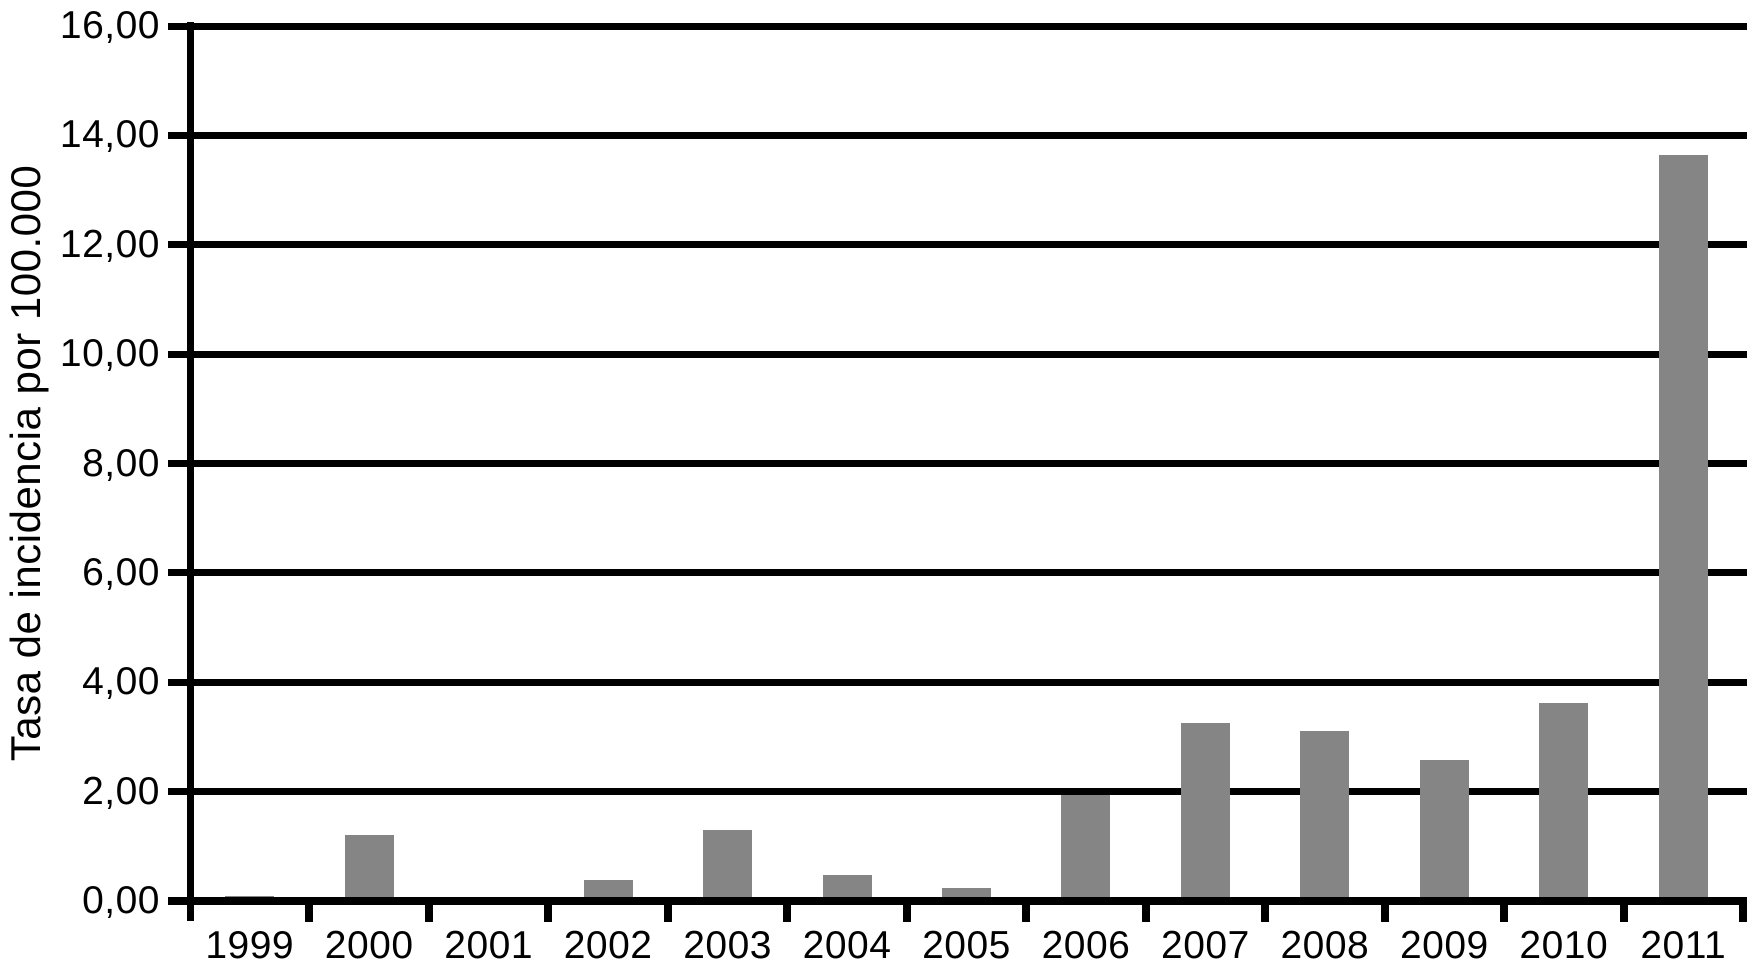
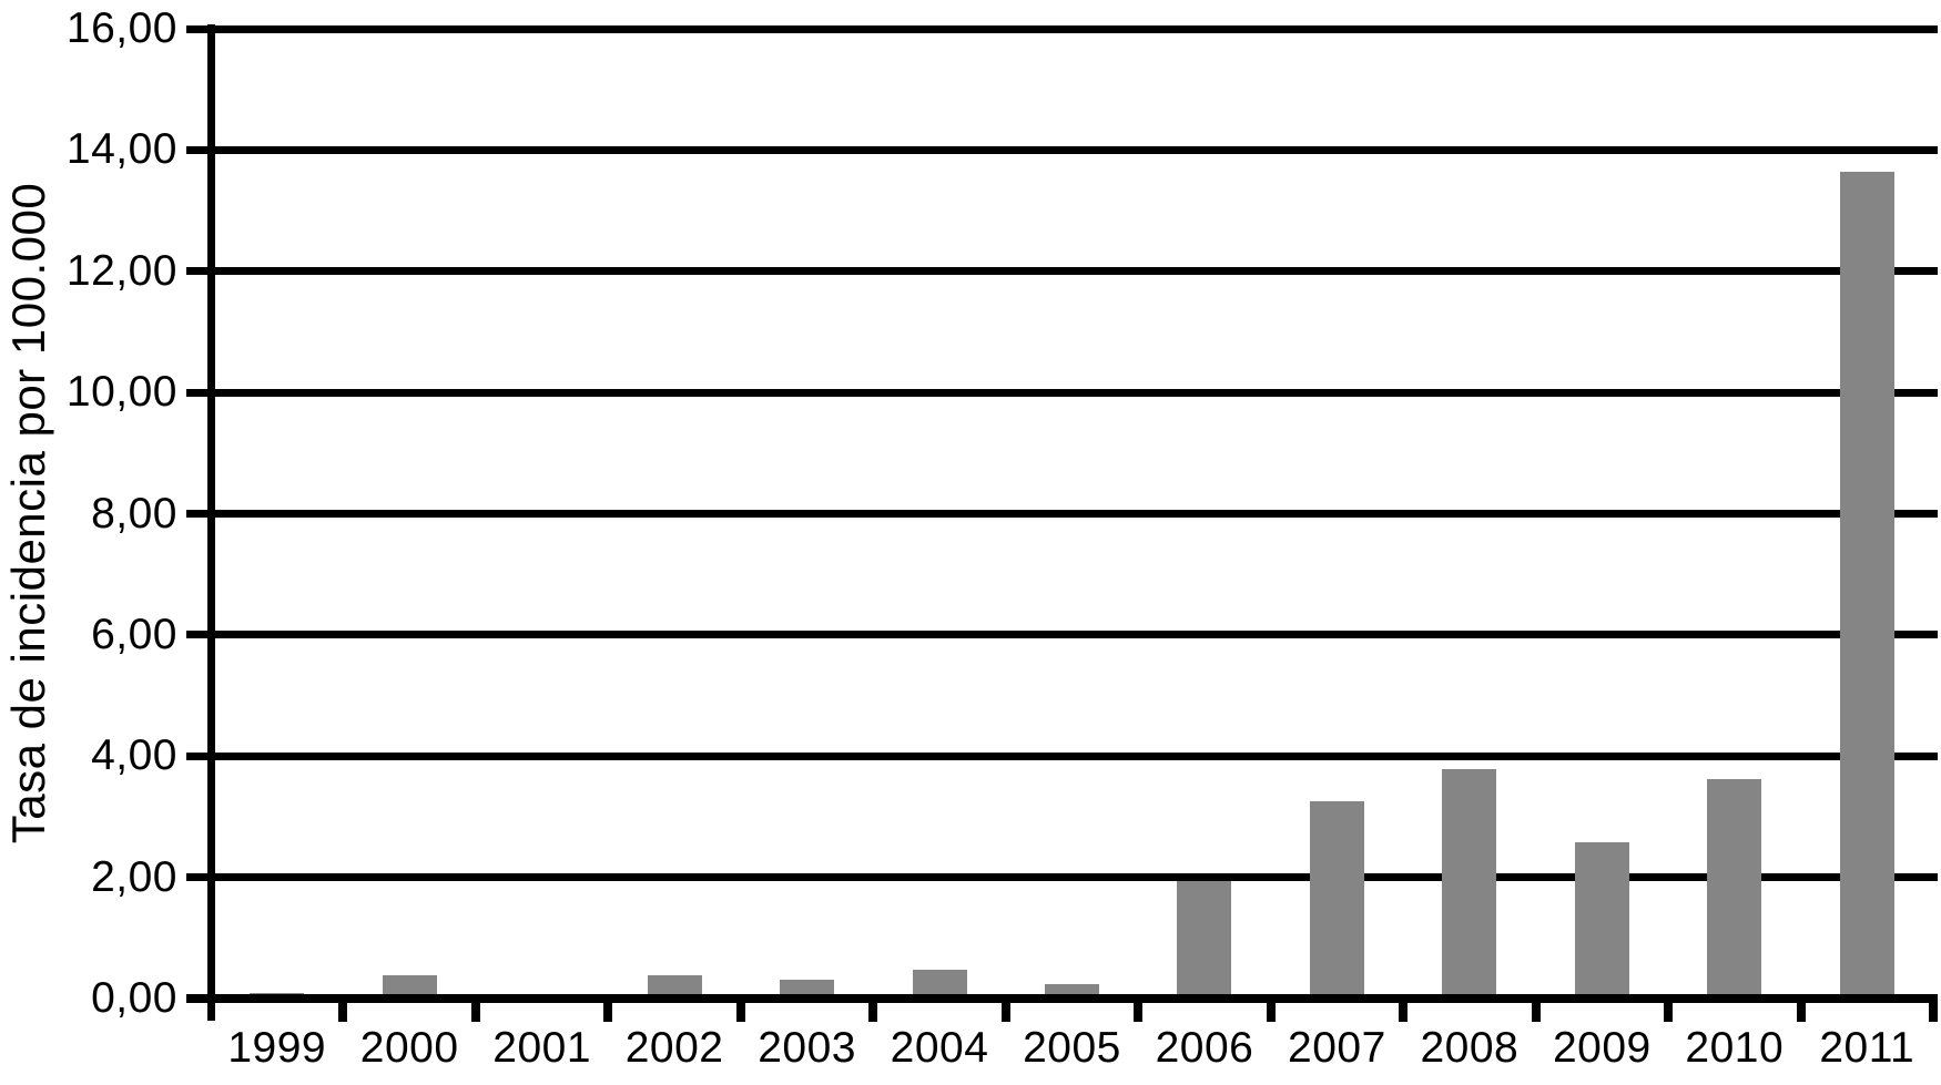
2000: 1,2 -> 0,4
2003: 1,3 -> 0,3
2008: 3,1 -> 3,8
